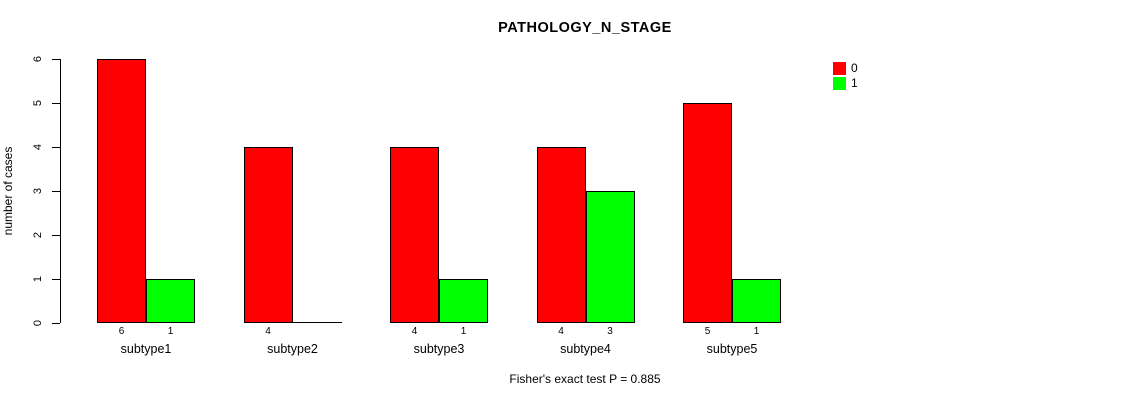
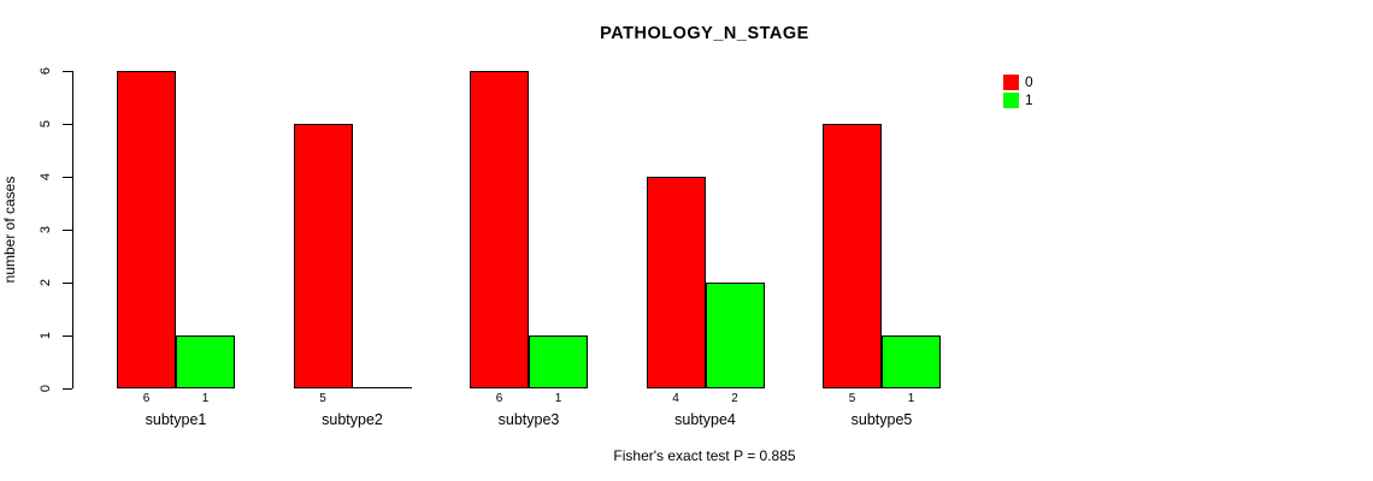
0/subtype2: 4 -> 5
0/subtype3: 4 -> 6
1/subtype4: 3 -> 2
